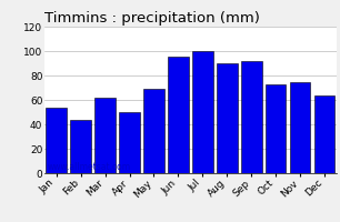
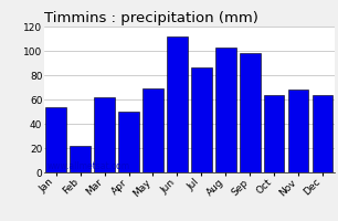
Feb: 44 -> 22
Jun: 95 -> 112
Jul: 100 -> 86
Aug: 90 -> 103
Sep: 92 -> 98
Oct: 73 -> 64
Nov: 75 -> 68
